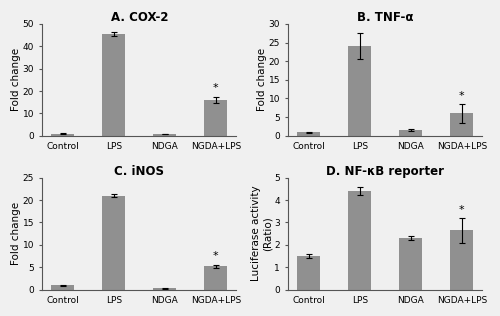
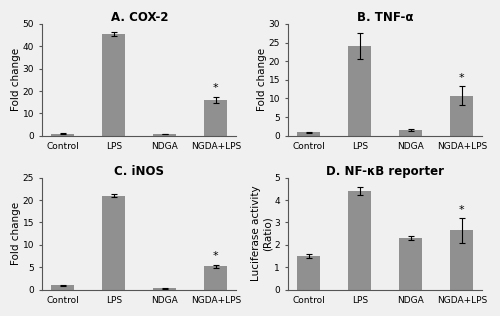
B. TNF-α/NGDA+LPS: 6.0 -> 10.8
